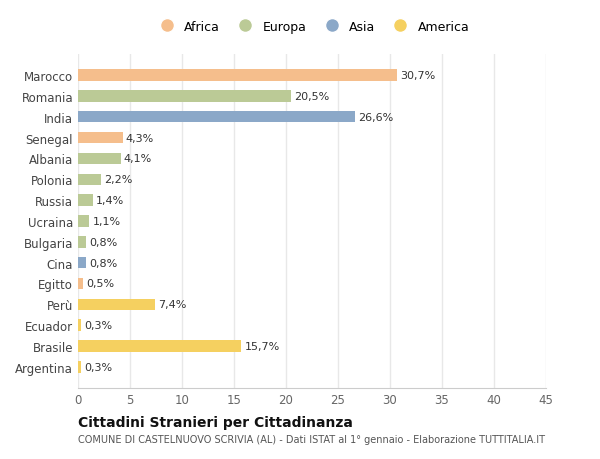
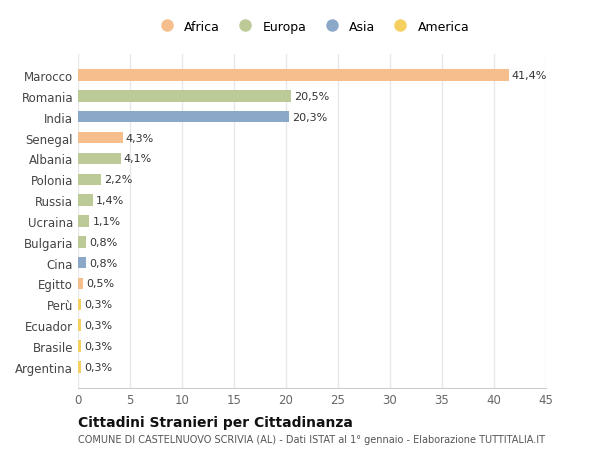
Marocco: 30,7% -> 41,4%
India: 26,6% -> 20,3%
Perù: 7,4% -> 0,3%
Brasile: 15,7% -> 0,3%
